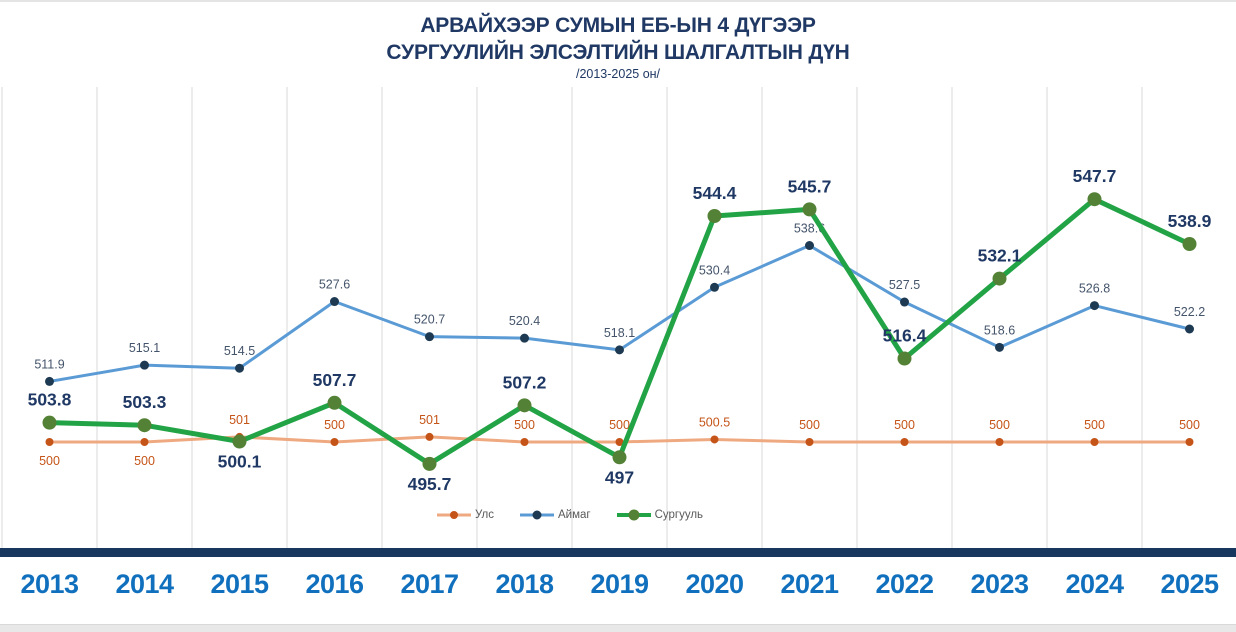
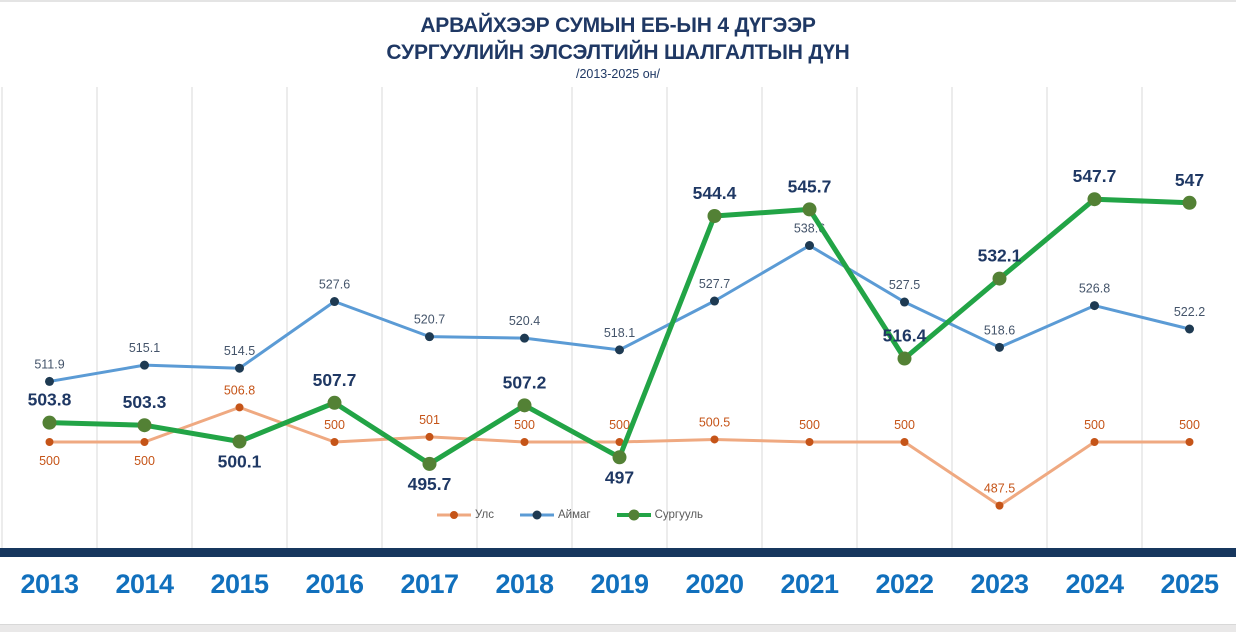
Улс/2015: 501 -> 506.8
Аймаг/2020: 530.4 -> 527.7
Улс/2023: 500 -> 487.5
Сургууль/2025: 538.9 -> 547
